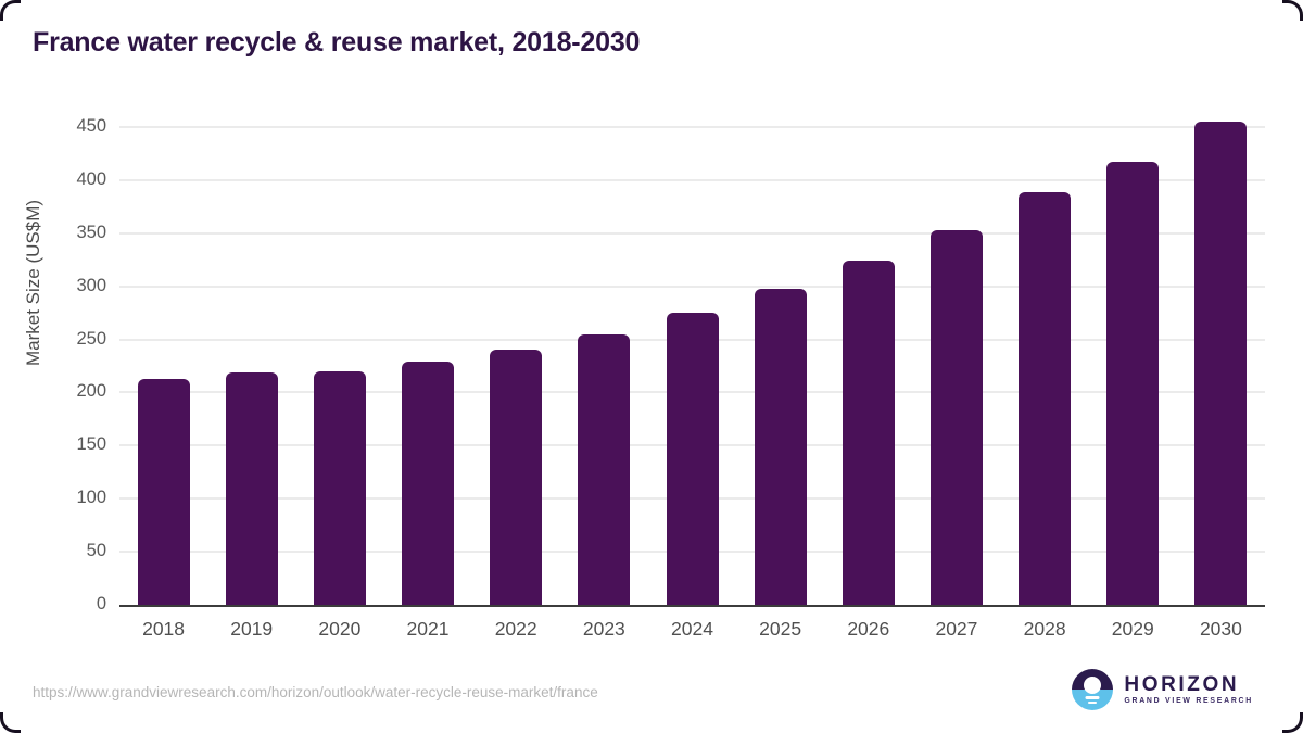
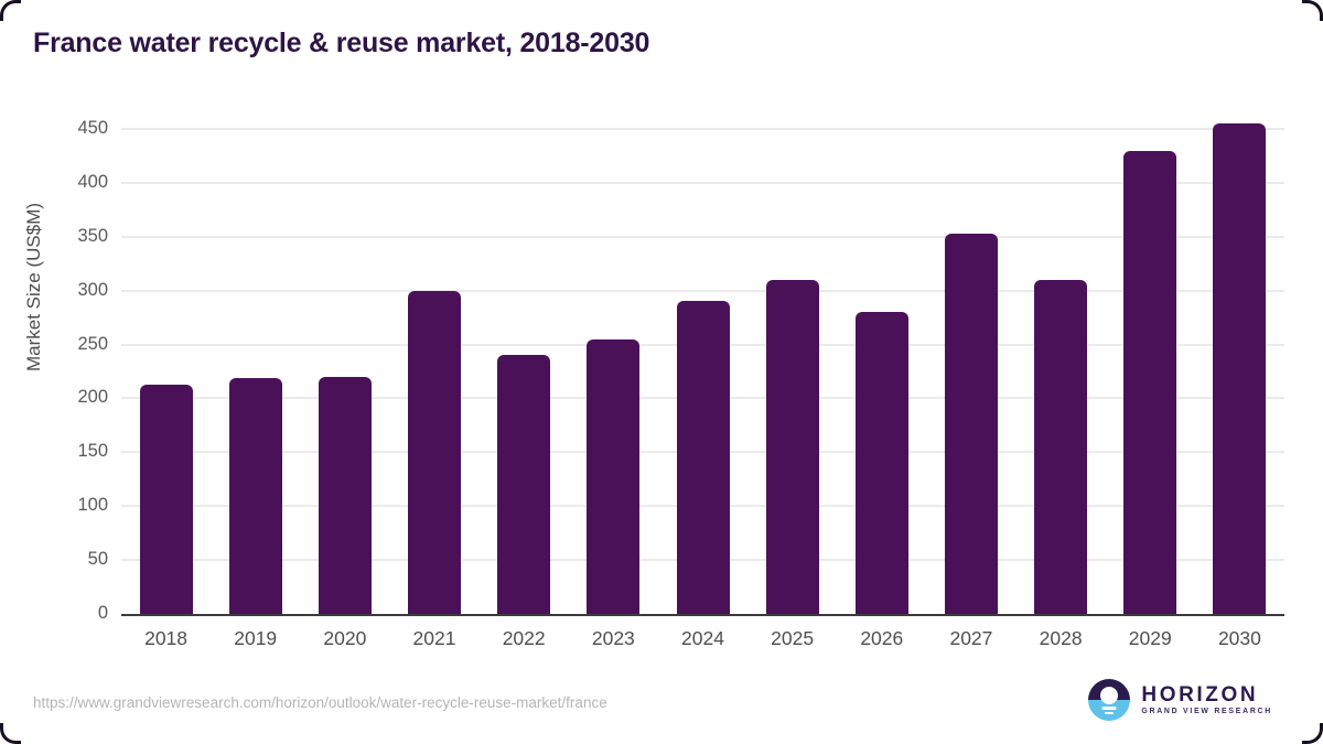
2021: 230 -> 300
2024: 280 -> 290
2025: 300 -> 310
2026: 320 -> 280
2028: 390 -> 310
2029: 420 -> 430
